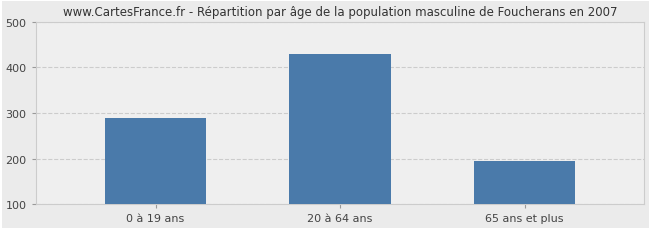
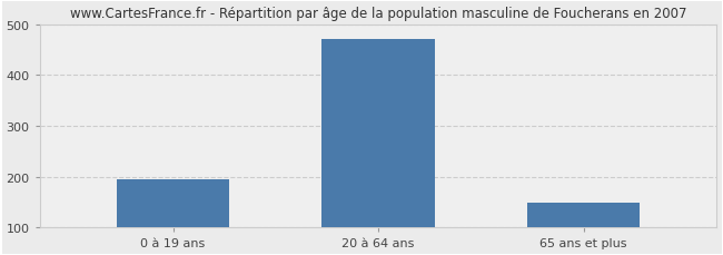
0 à 19 ans: 290 -> 195
20 à 64 ans: 430 -> 470
65 ans et plus: 195 -> 148
